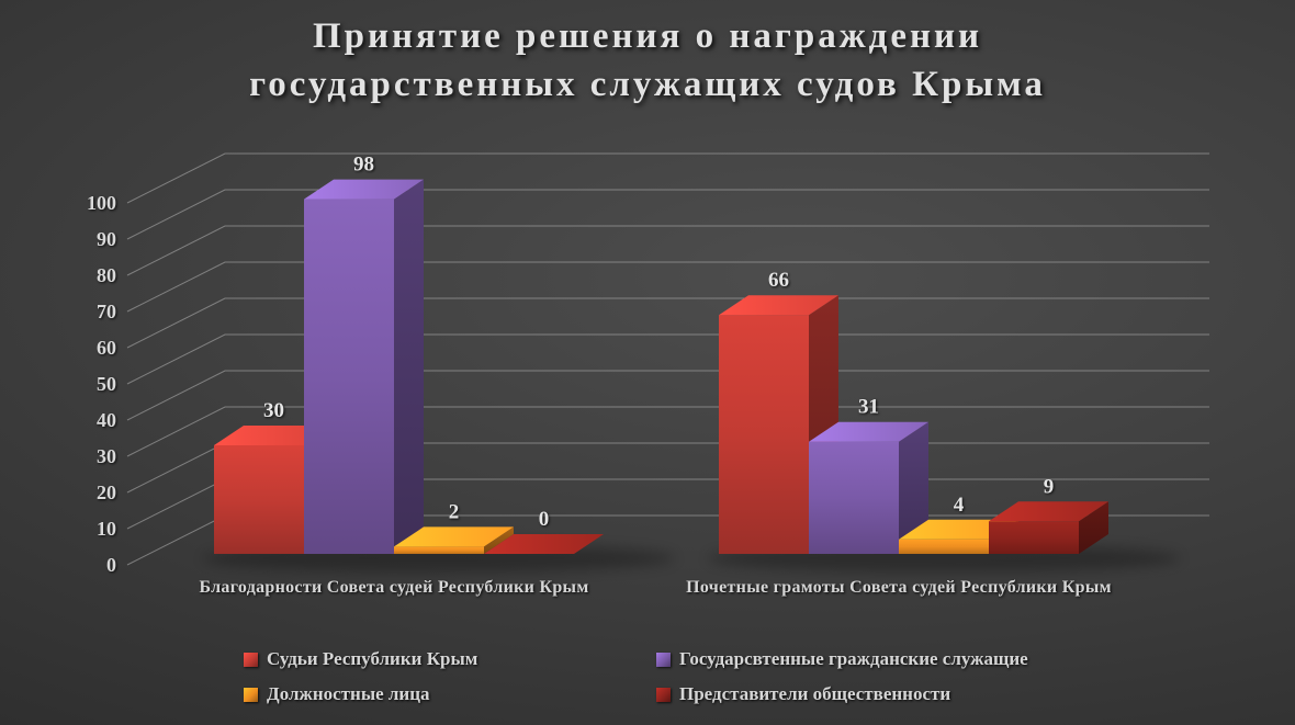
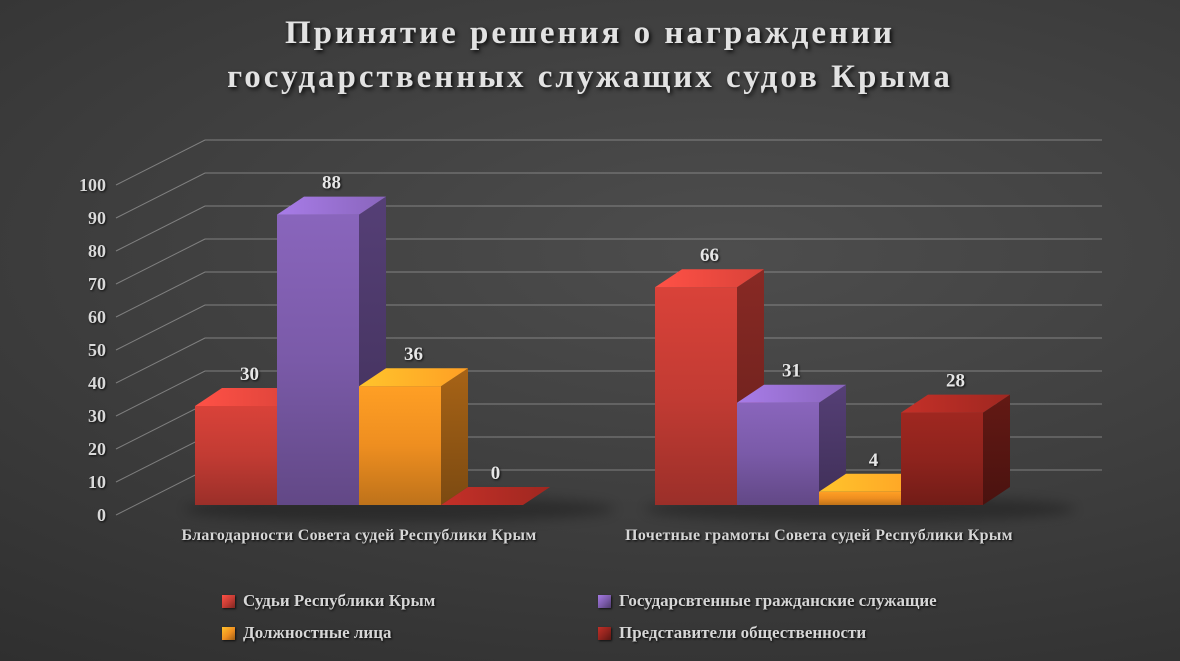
Государсвтенные гражданские служащие/Благодарности Совета судей Республики Крым: 98 -> 88
Должностные лица/Благодарности Совета судей Республики Крым: 2 -> 36
Представители общественности/Почетные грамоты Совета судей Республики Крым: 9 -> 28
